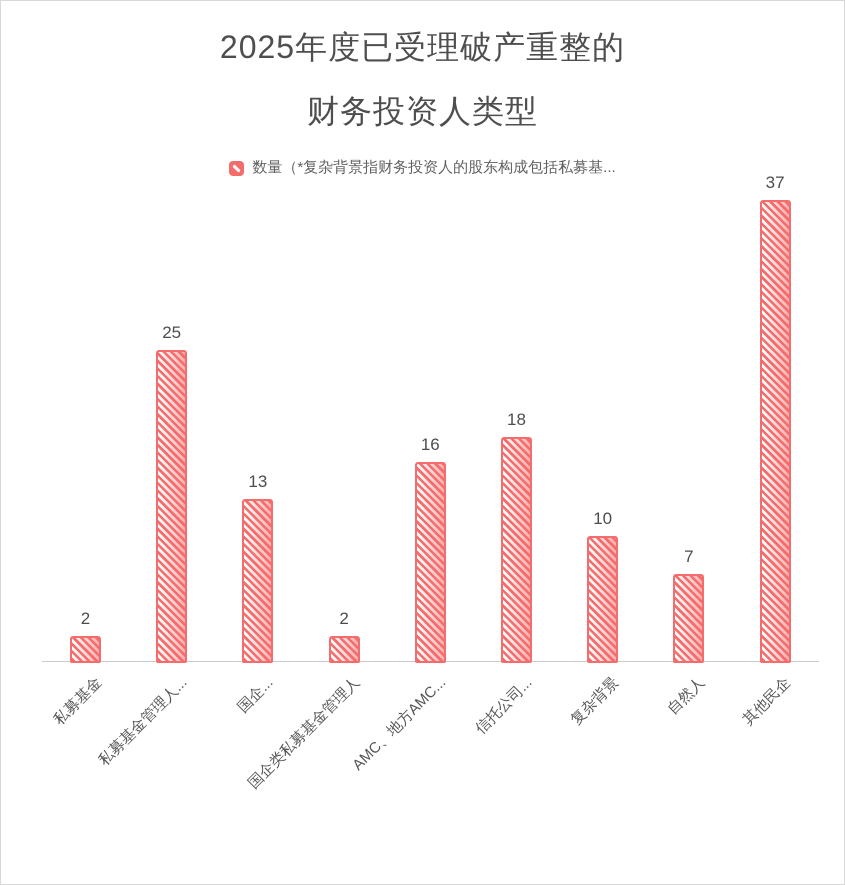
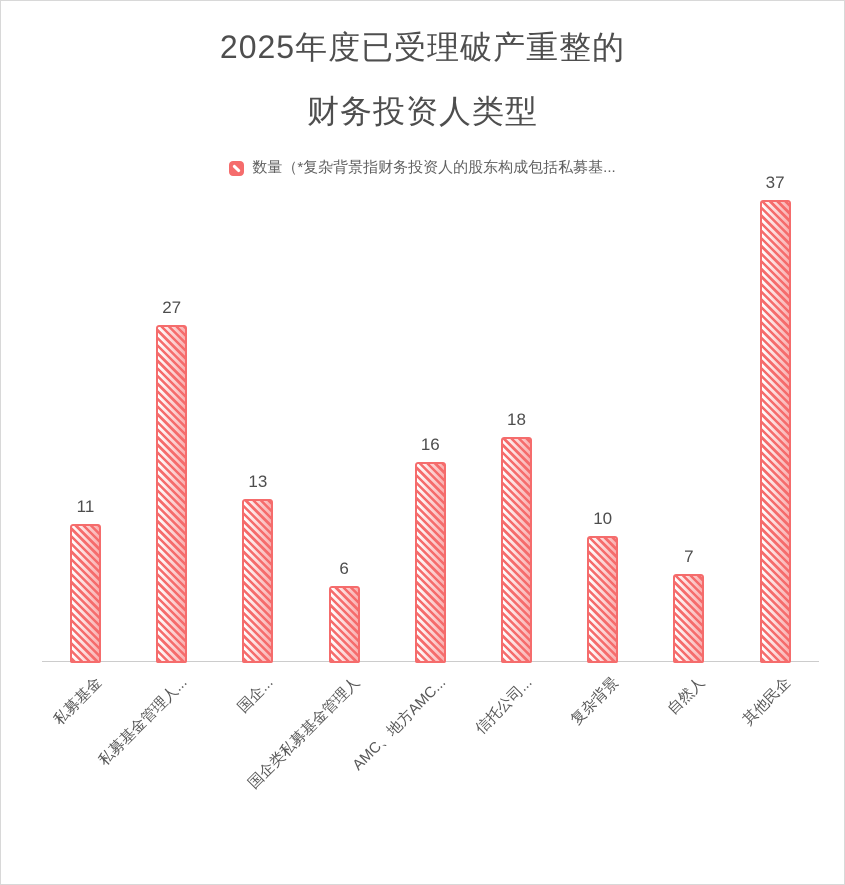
私募基金: 2 -> 11
私募基金管理人...: 25 -> 27
国企类私募基金管理人: 2 -> 6
